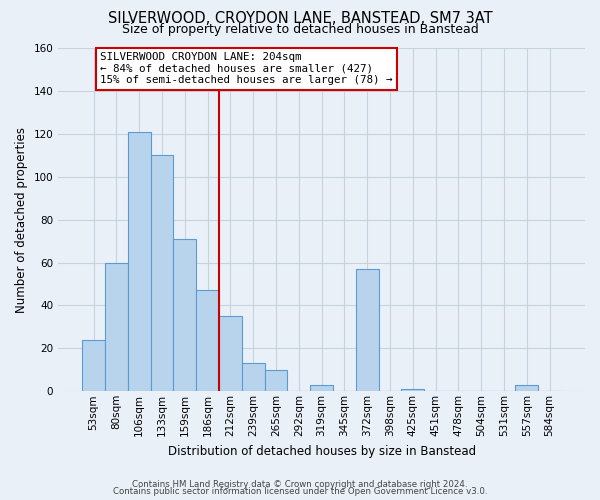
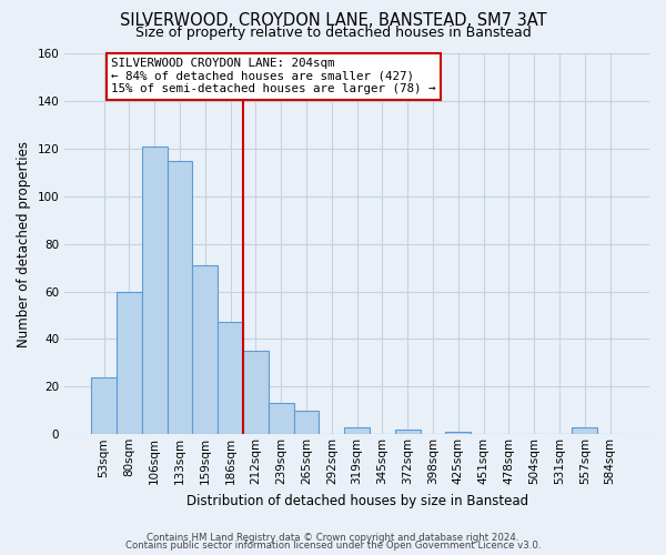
133sqm: 110 -> 115
372sqm: 57 -> 2
